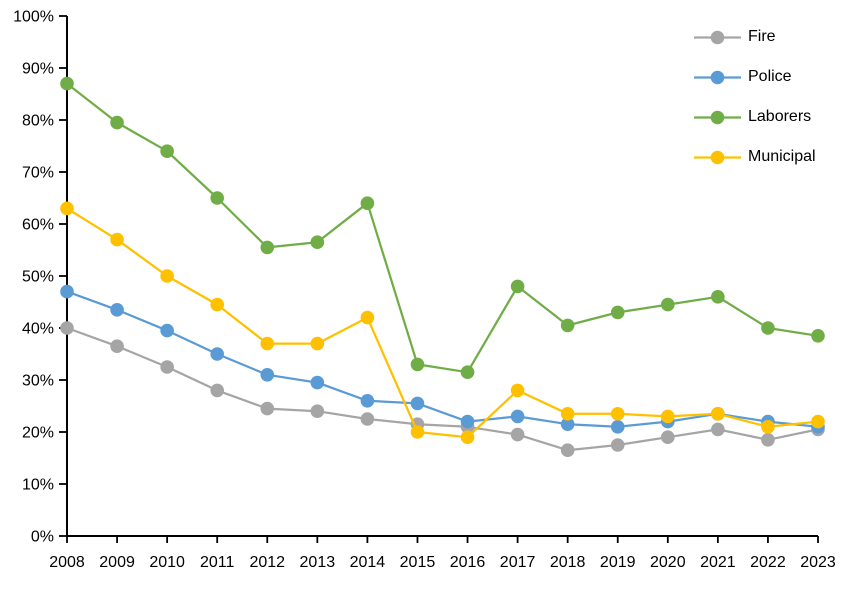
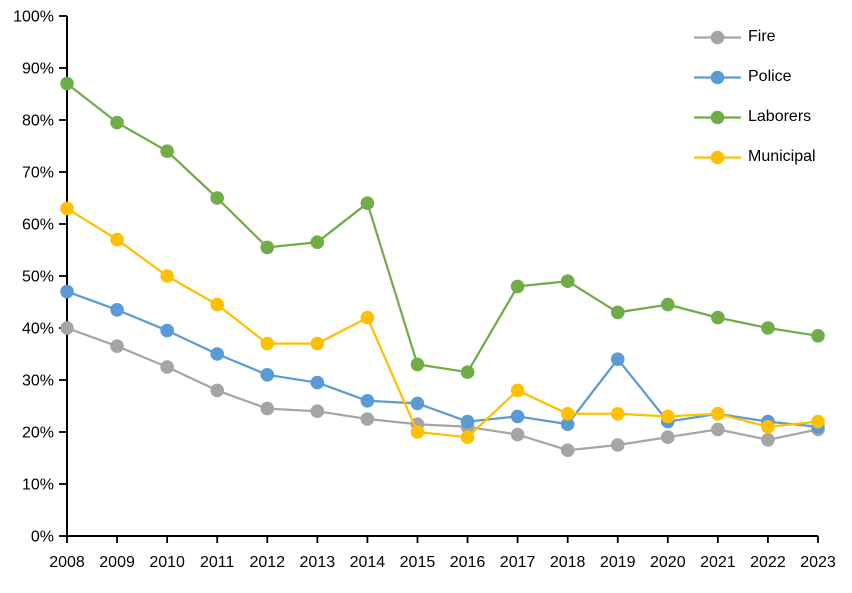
Laborers/2018: 40% -> 49%
Police/2019: 21% -> 34%
Laborers/2021: 46% -> 42%
